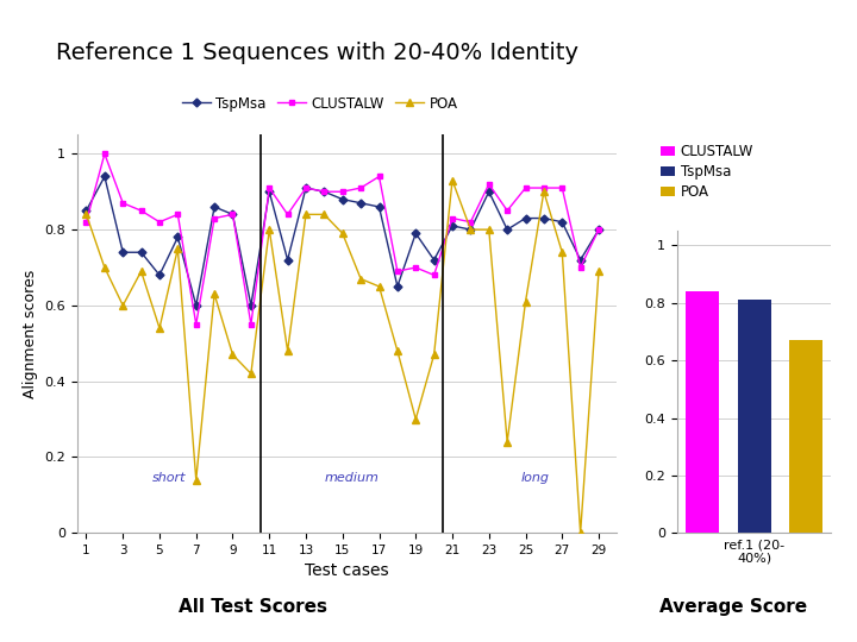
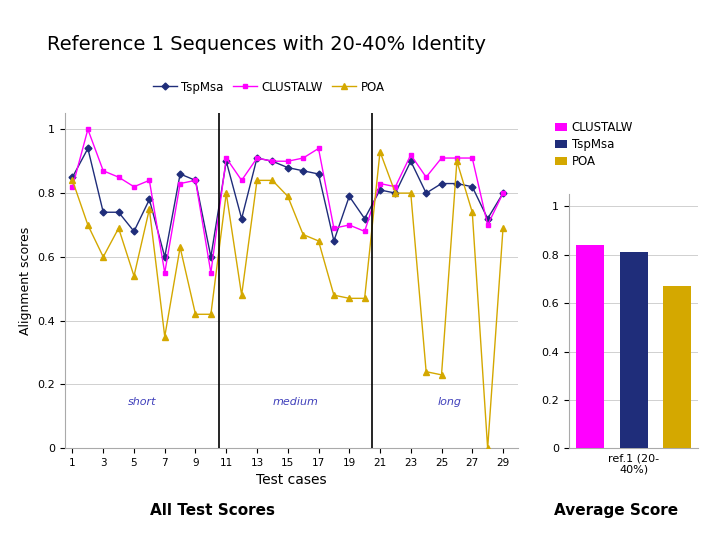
POA/7: 0.14 -> 0.35
POA/9: 0.47 -> 0.42
POA/19: 0.30 -> 0.47
POA/25: 0.61 -> 0.23
